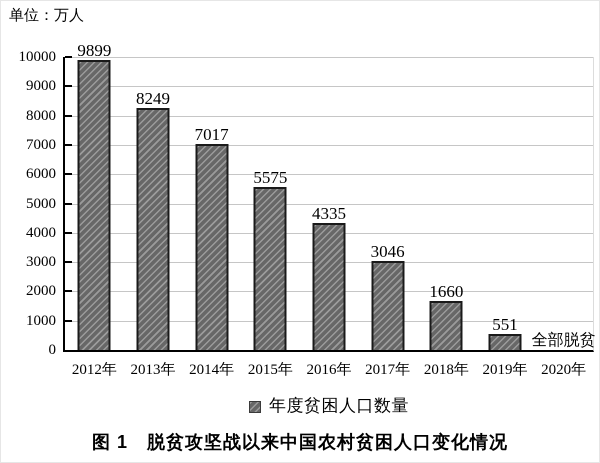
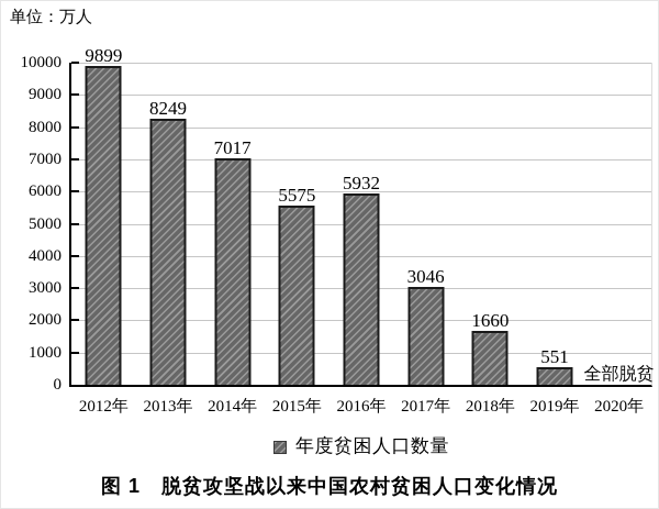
2016年: 4335 -> 5932
